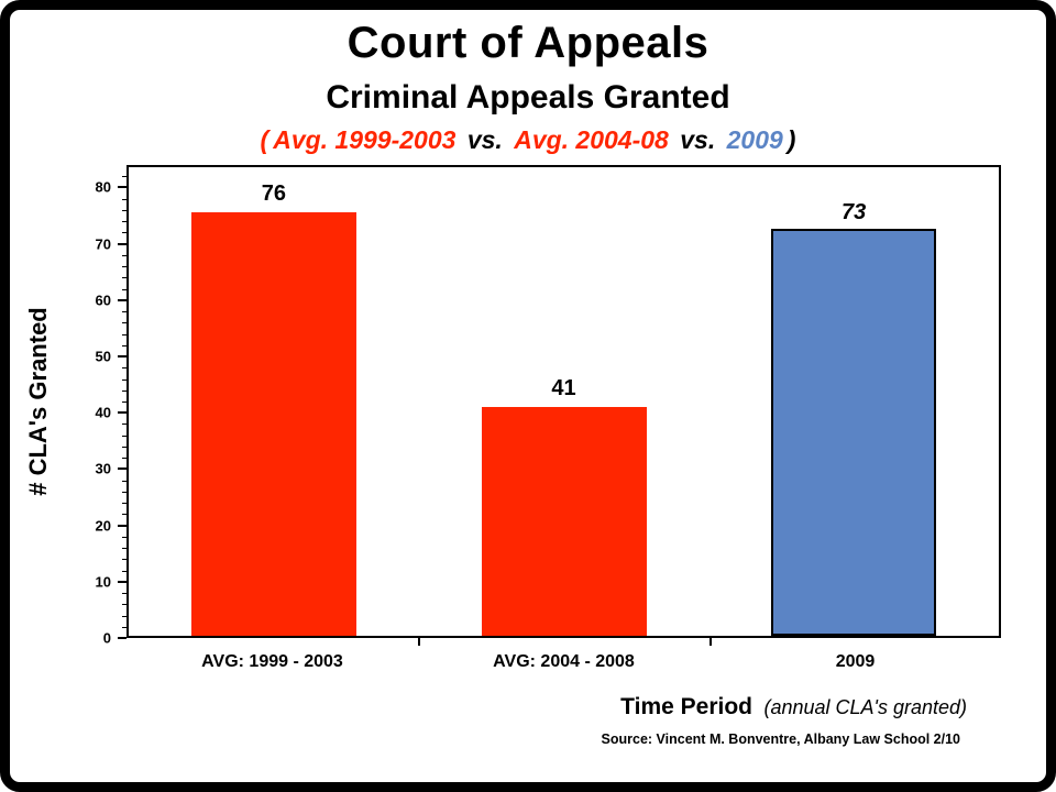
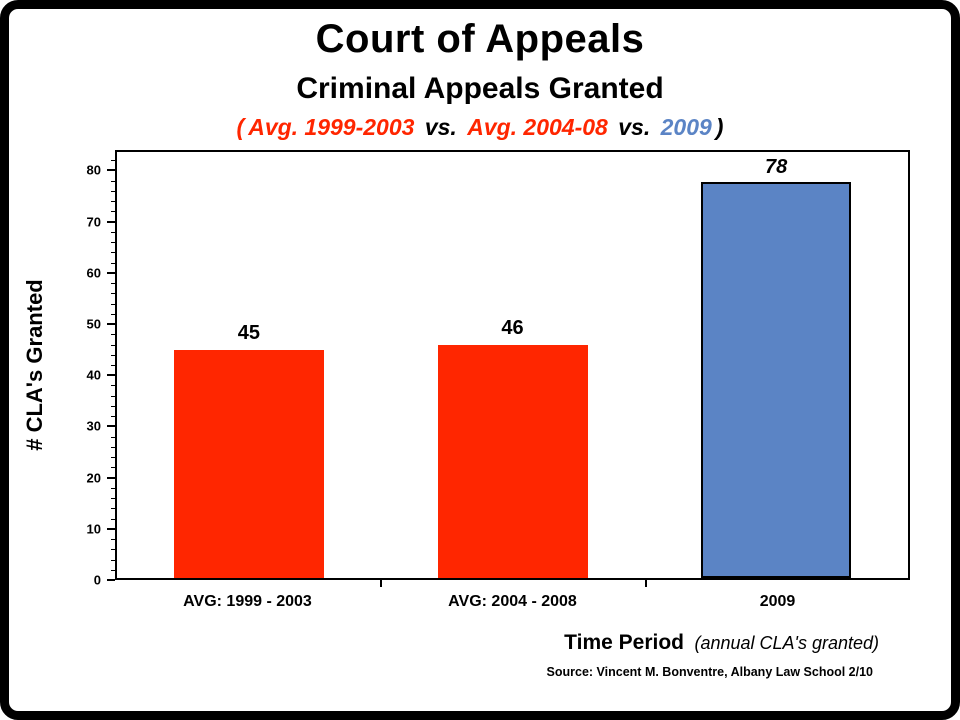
AVG: 1999 - 2003: 76 -> 45
AVG: 2004 - 2008: 41 -> 46
2009: 73 -> 78
